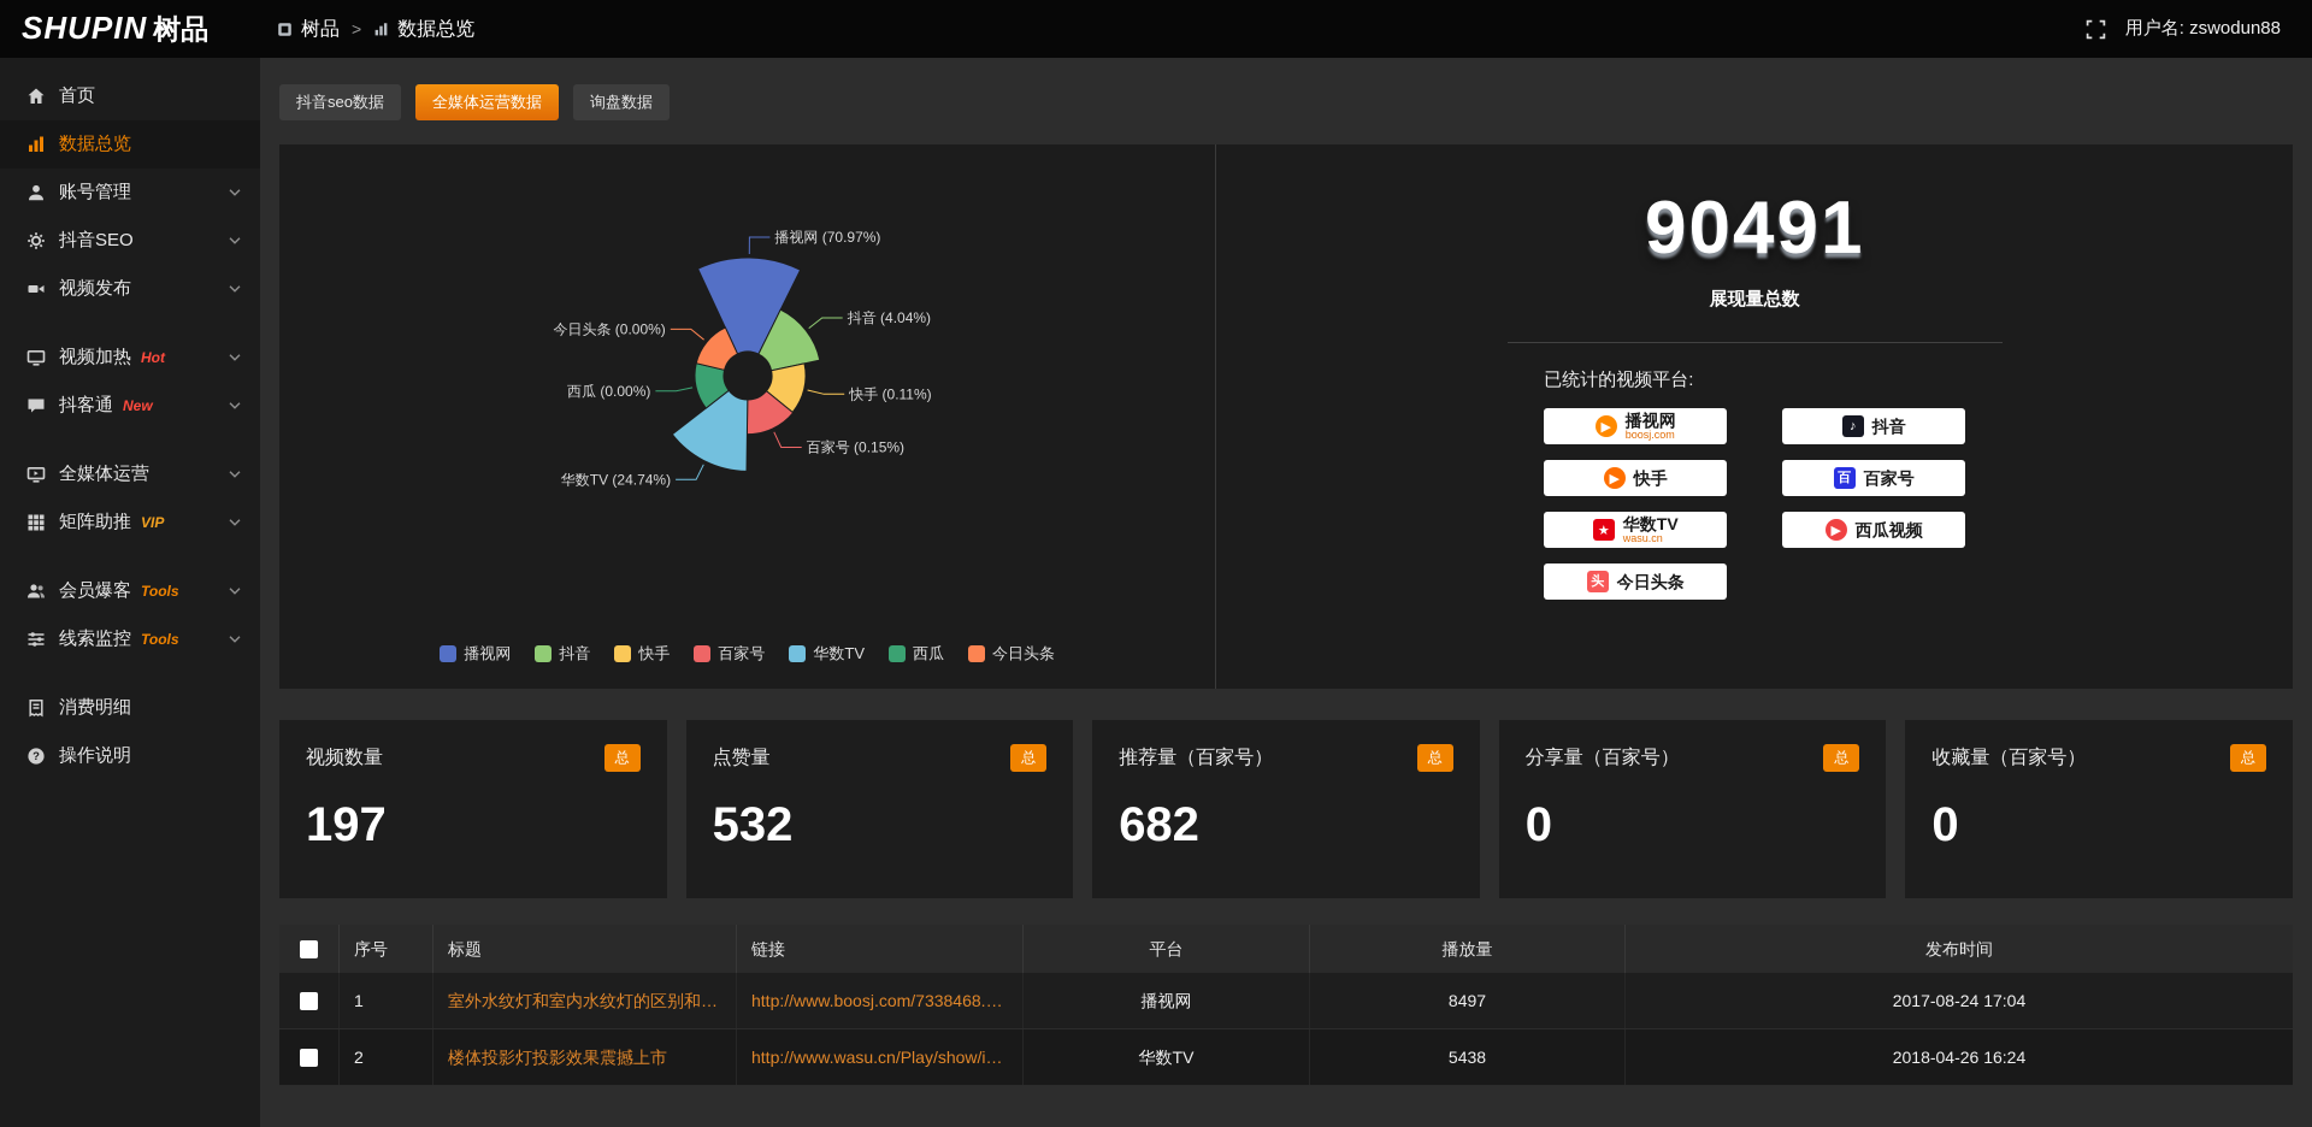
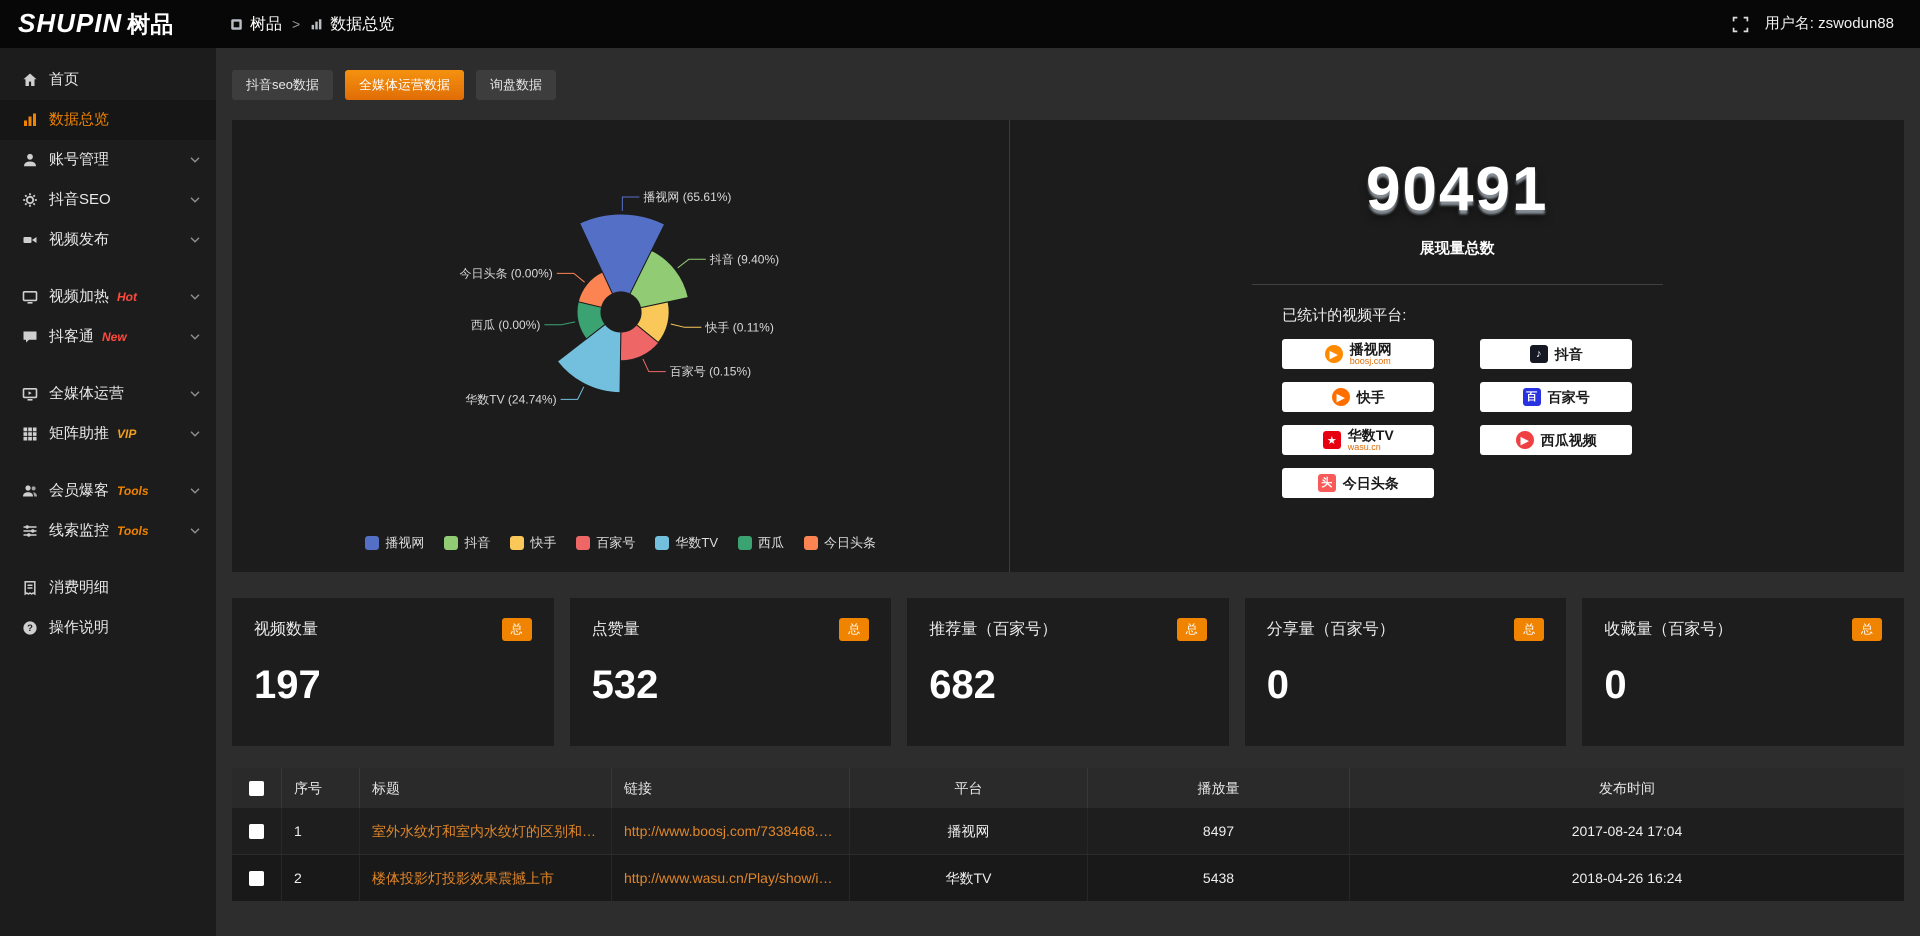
播视网: 70.97% -> 65.61%
抖音: 4.04% -> 9.40%
